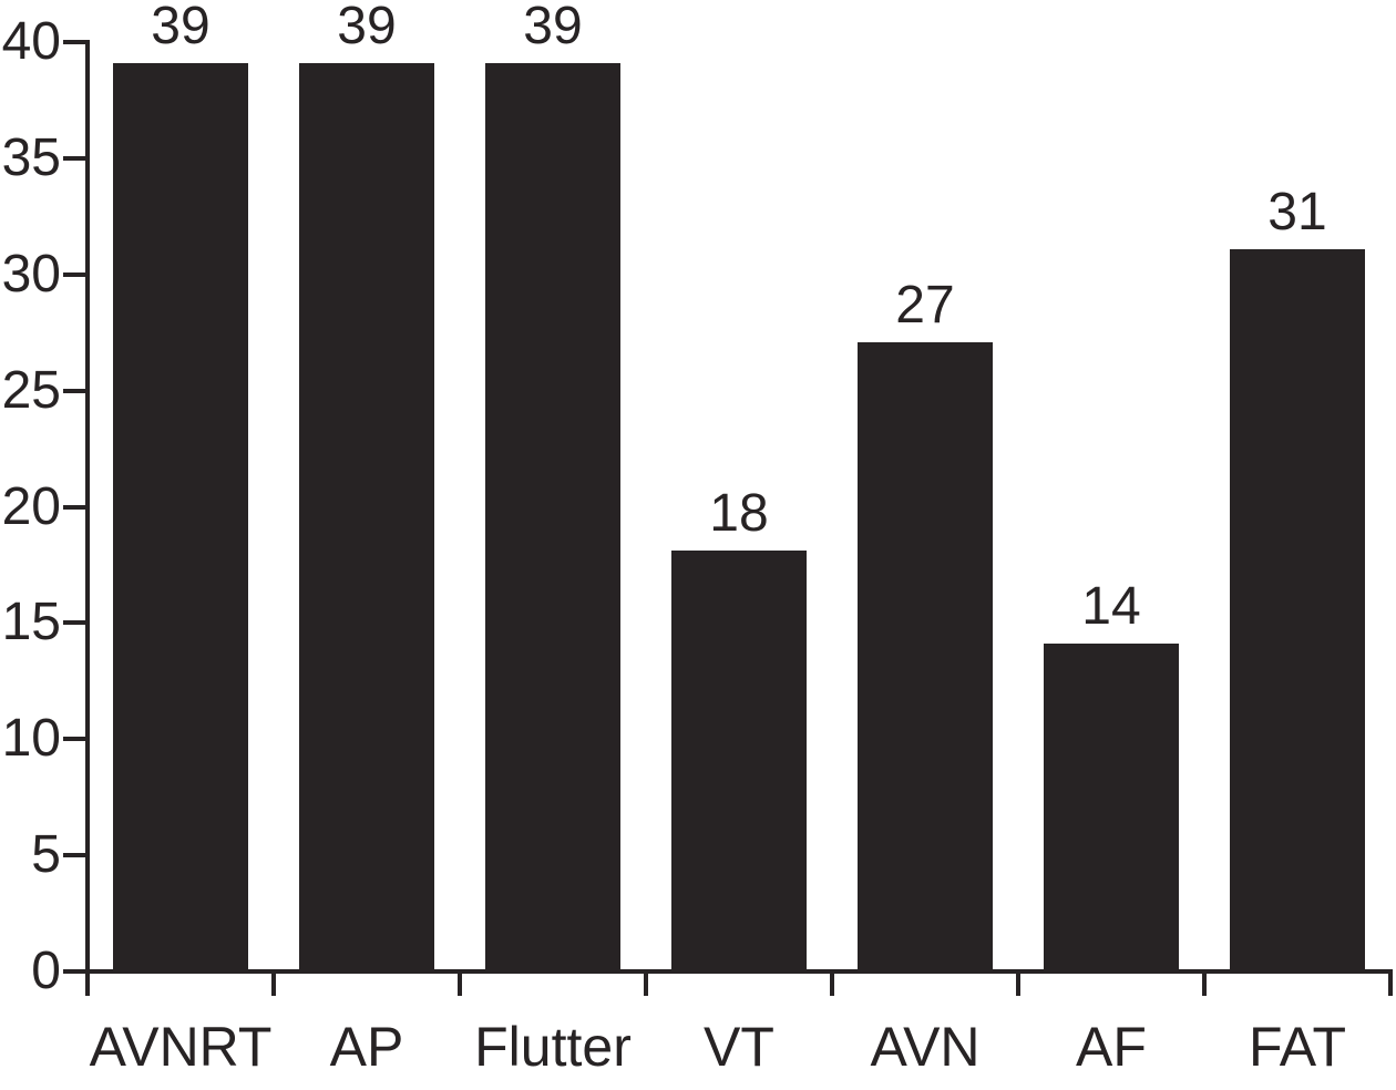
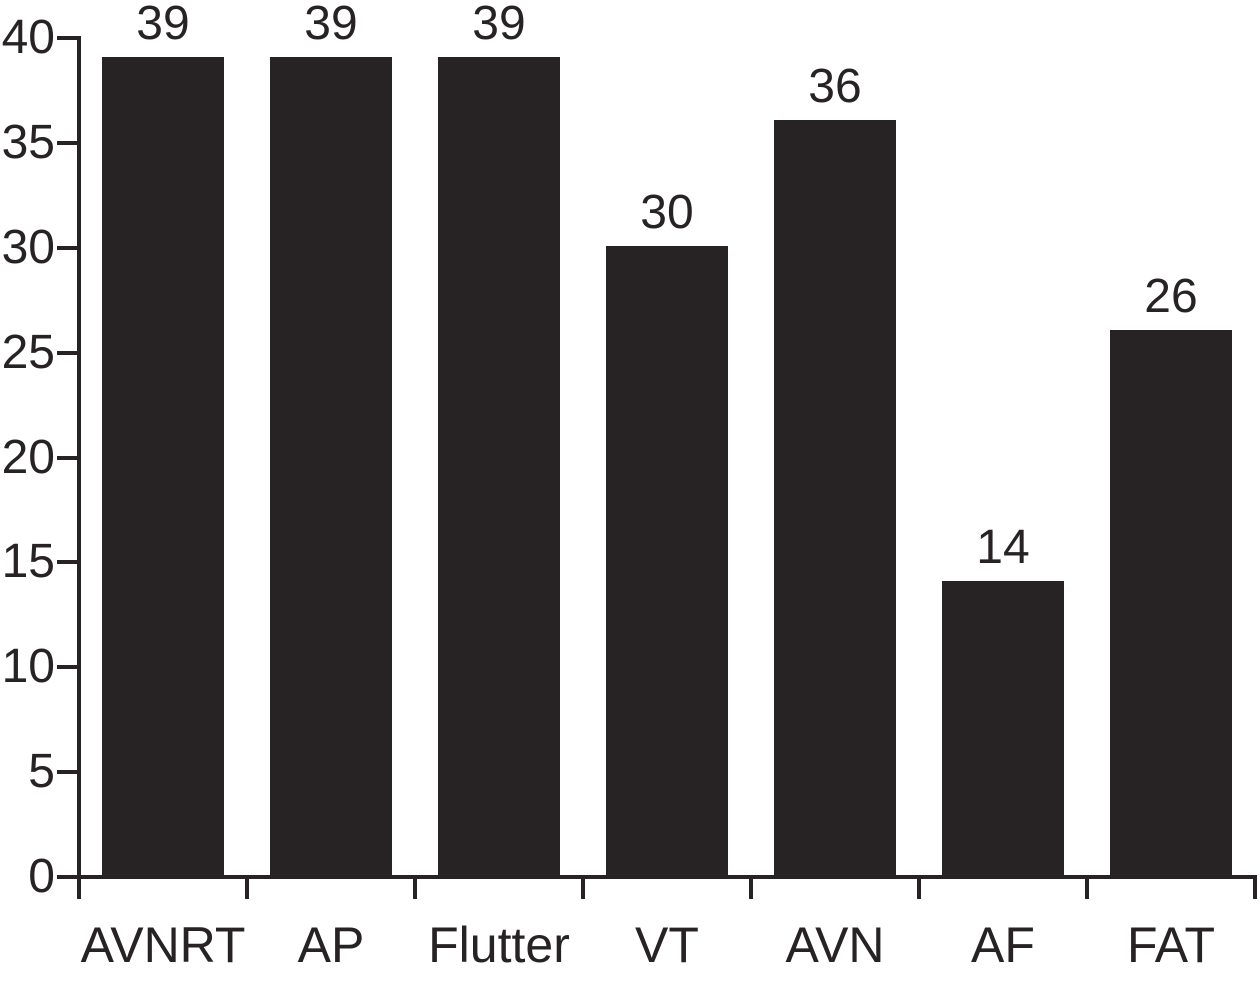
VT: 18 -> 30
AVN: 27 -> 36
FAT: 31 -> 26
